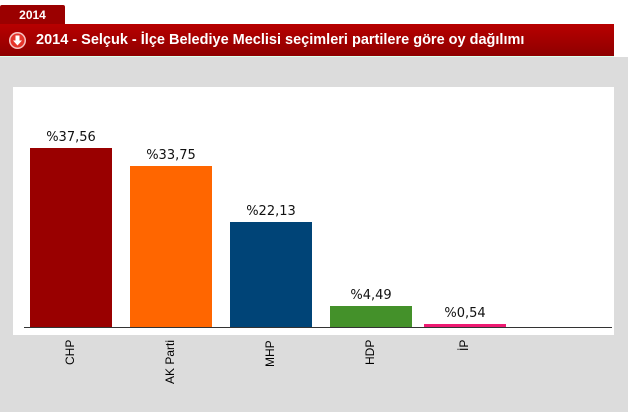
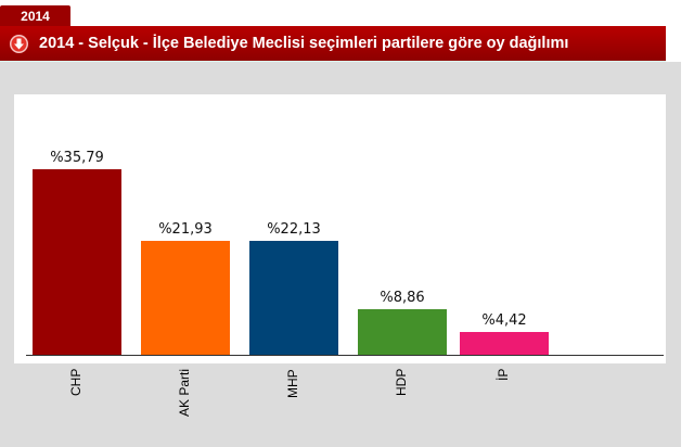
CHP: 37,56 -> 35,79
AK Parti: 33,75 -> 21,93
HDP: 4,49 -> 8,86
İP: 0,54 -> 4,42
